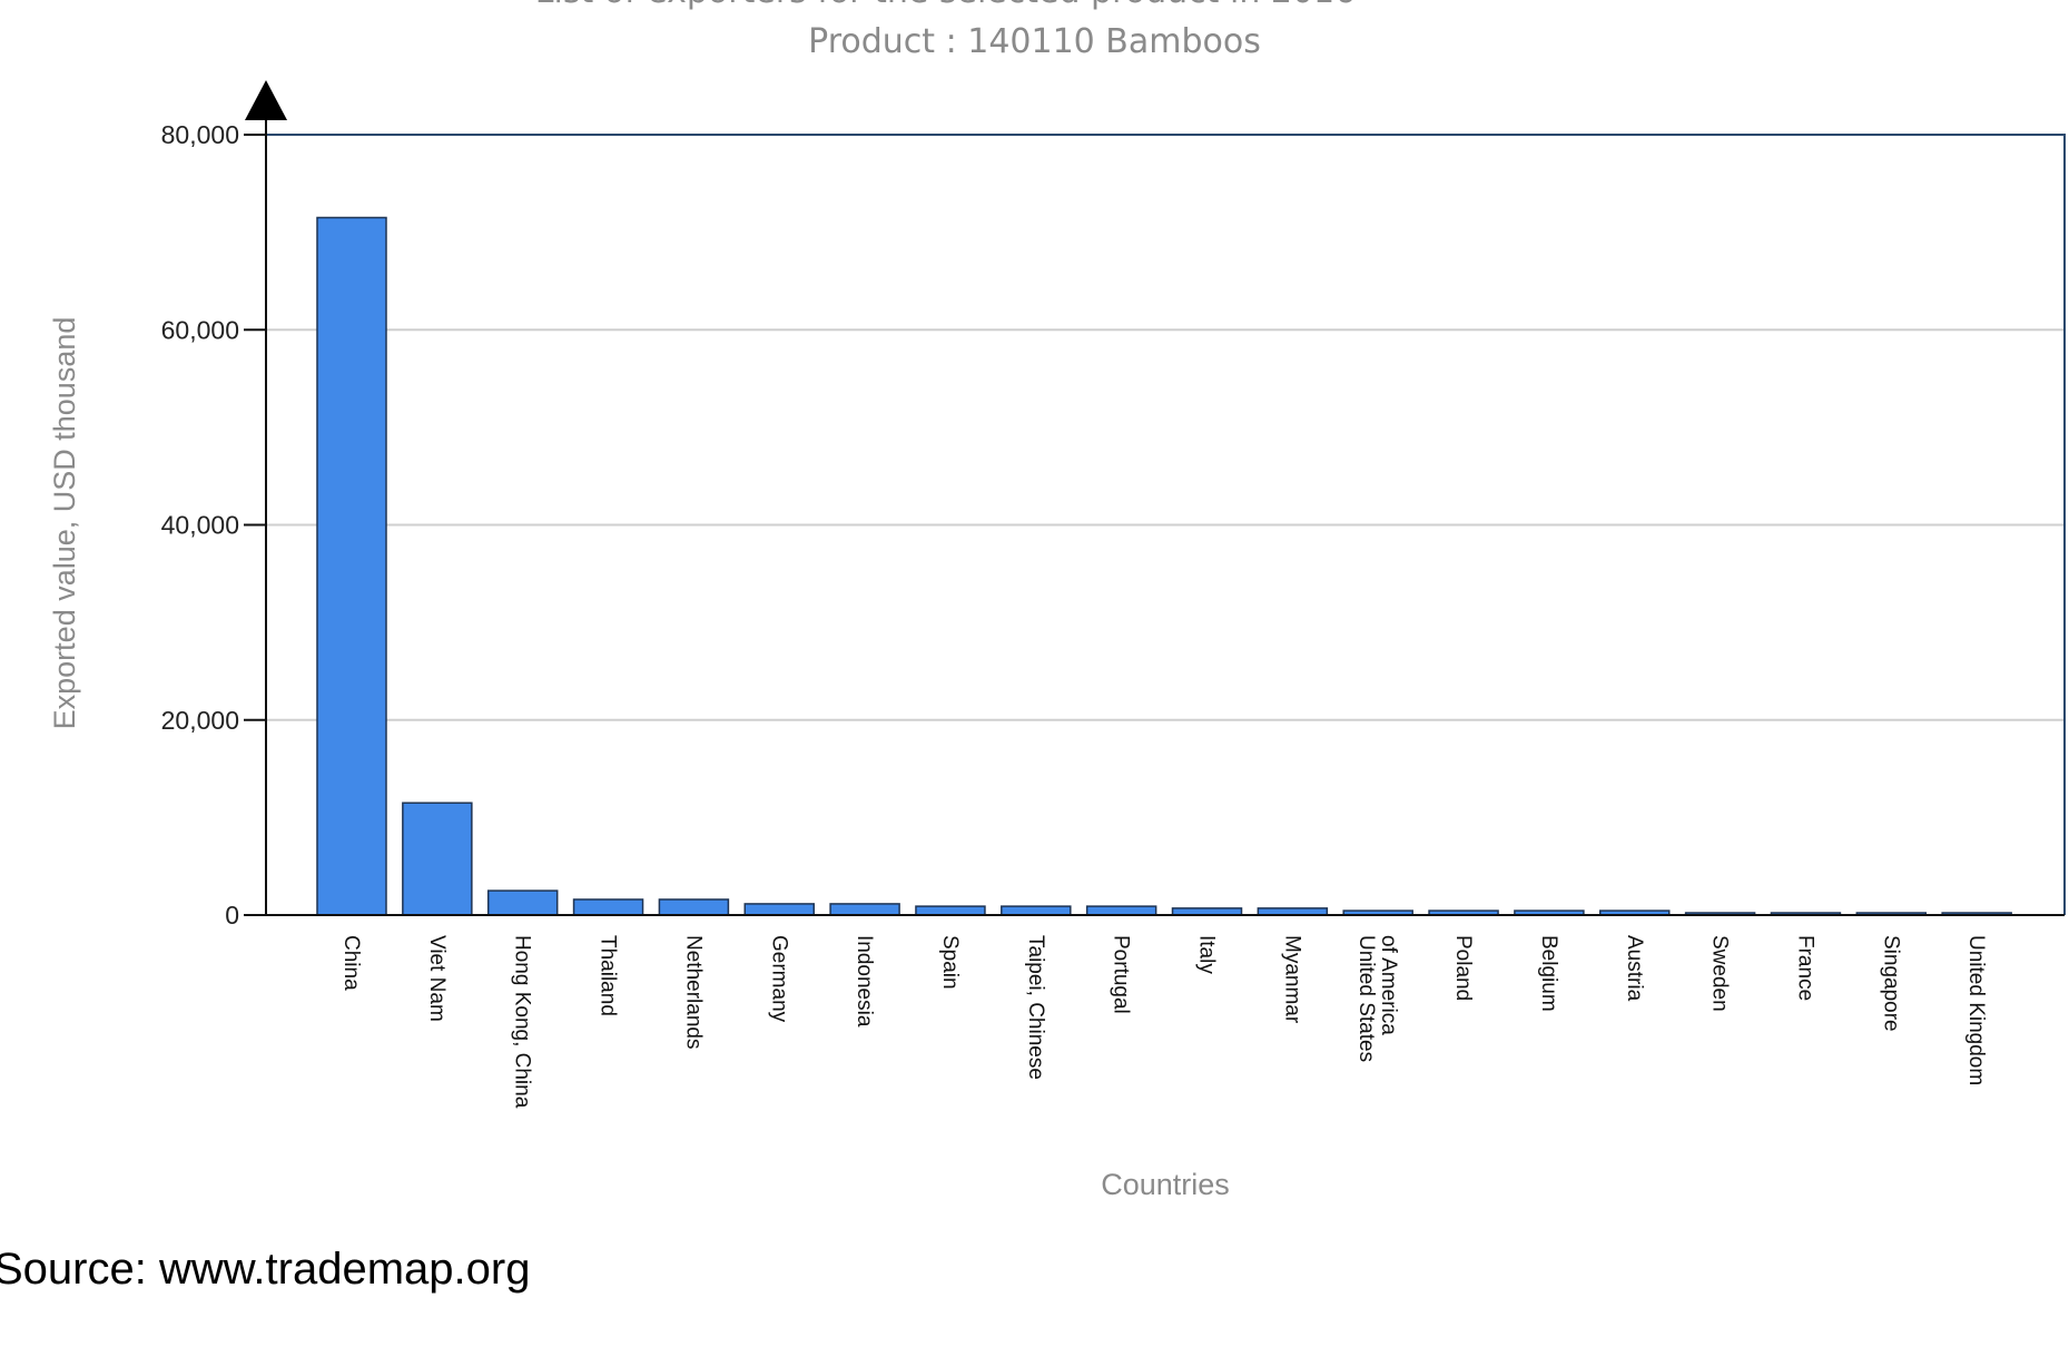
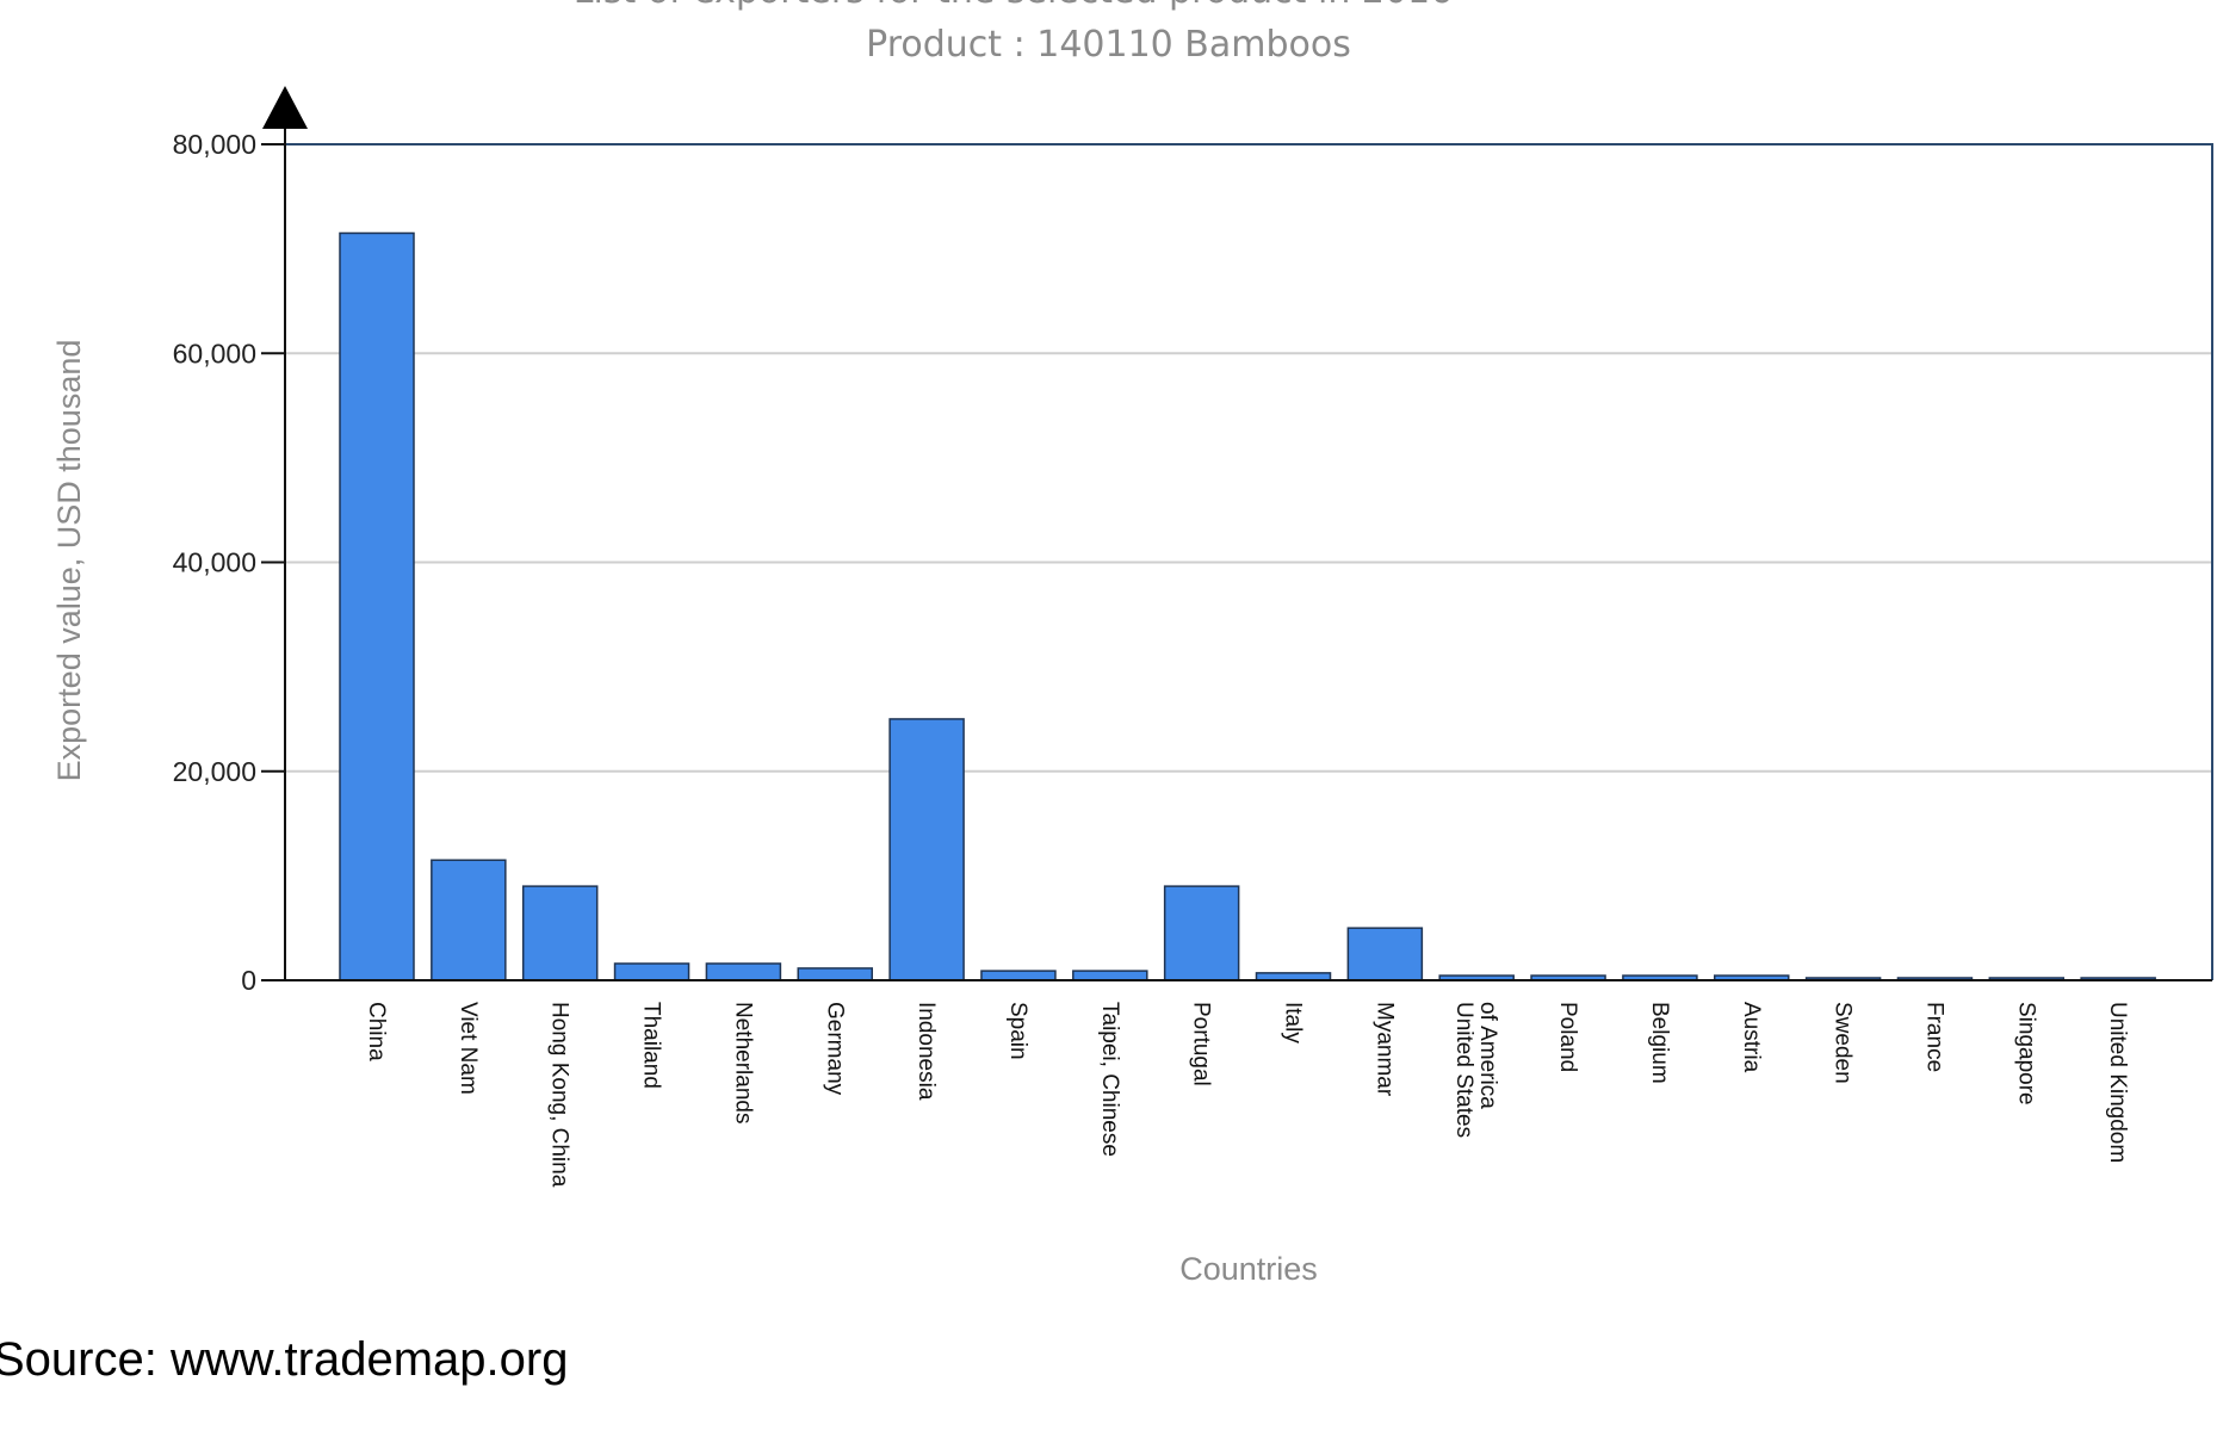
Hong Kong, China: 2000 -> 9000
Indonesia: 1000 -> 25000
Portugal: 1000 -> 9000
Myanmar: 1000 -> 5000
